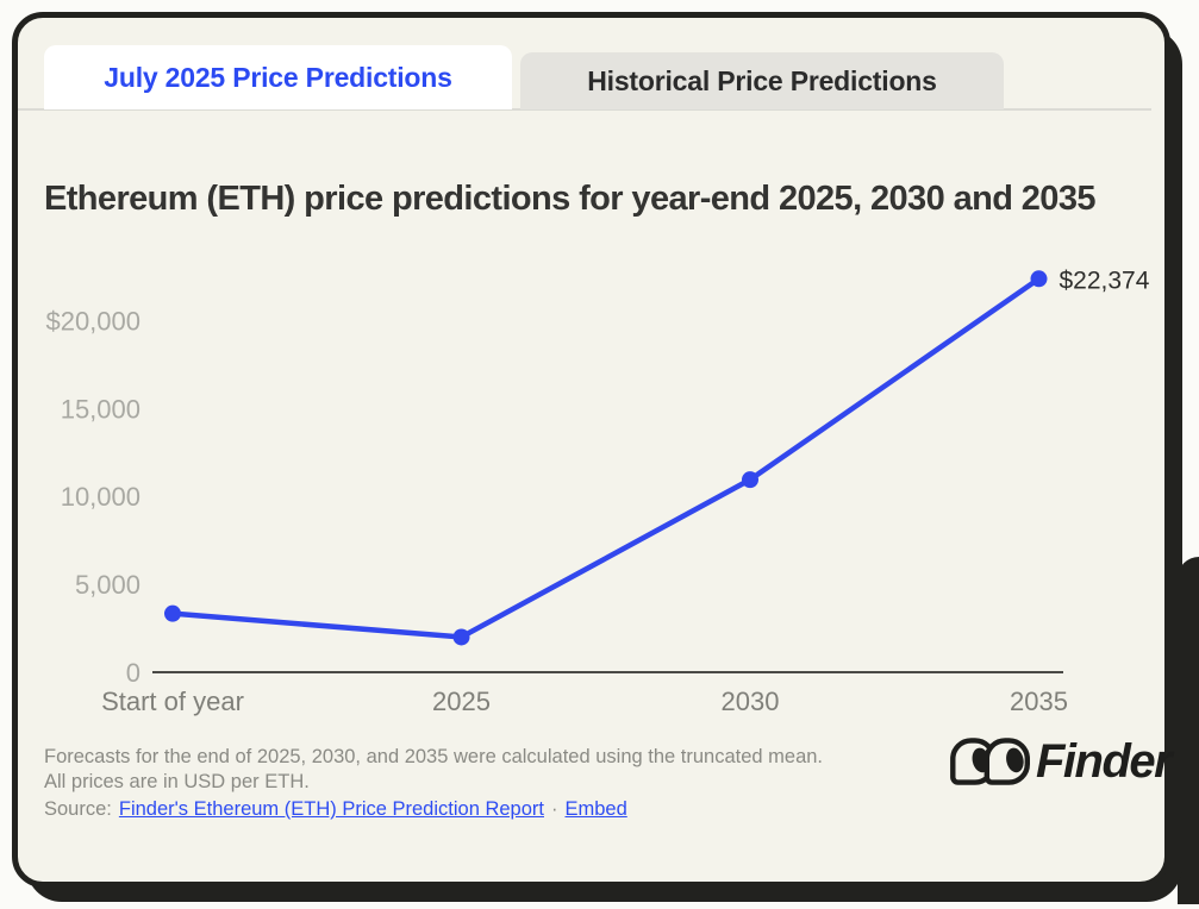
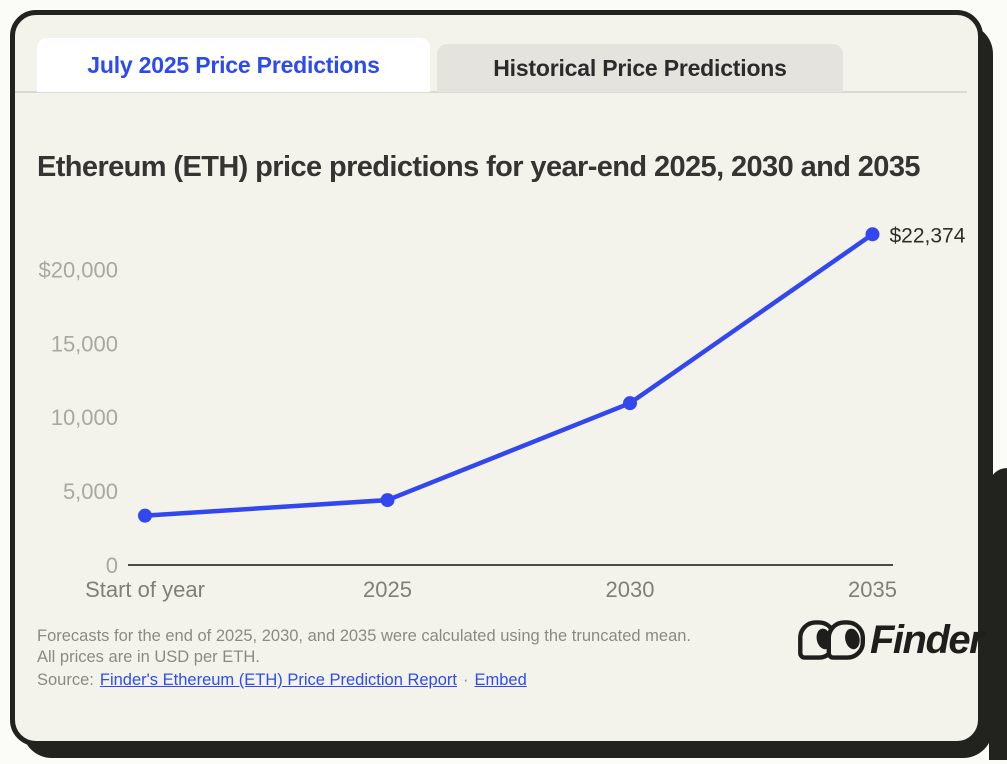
2025: $2000 -> $4400
